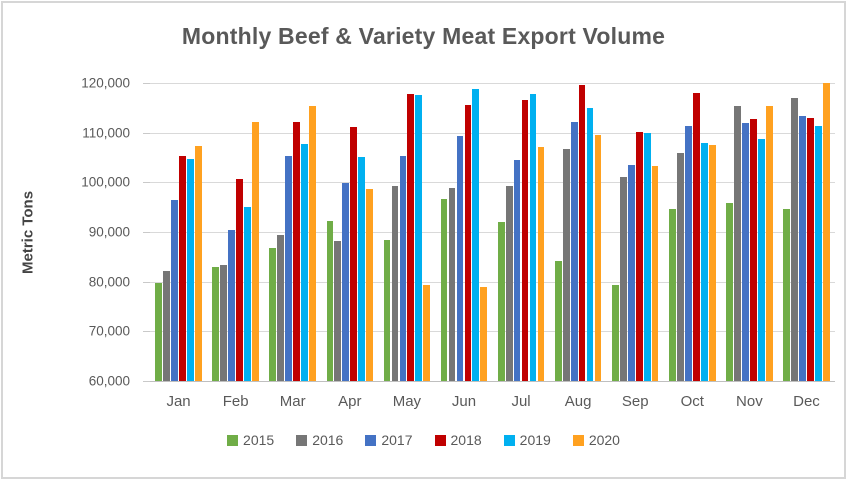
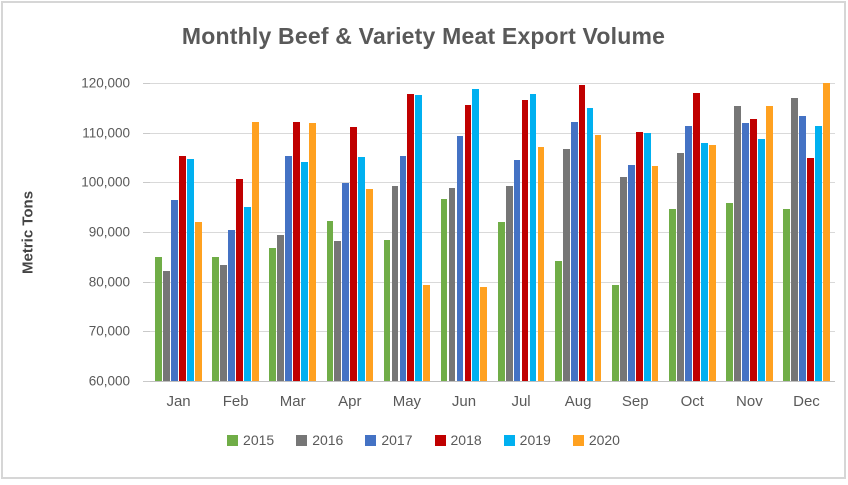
2015/Jan: 80000 -> 85000
2020/Jan: 107000 -> 92000
2015/Feb: 83000 -> 85000
2019/Mar: 108000 -> 104000
2020/Mar: 115000 -> 112000
2018/Dec: 113000 -> 105000
